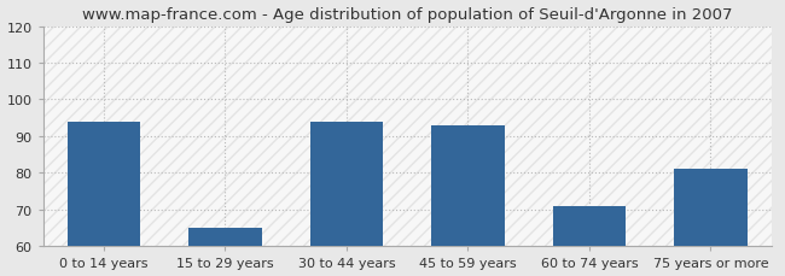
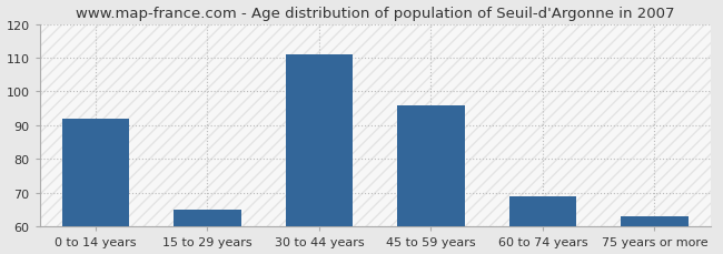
0 to 14 years: 94 -> 92
30 to 44 years: 94 -> 111
45 to 59 years: 93 -> 96
60 to 74 years: 71 -> 69
75 years or more: 81 -> 63
